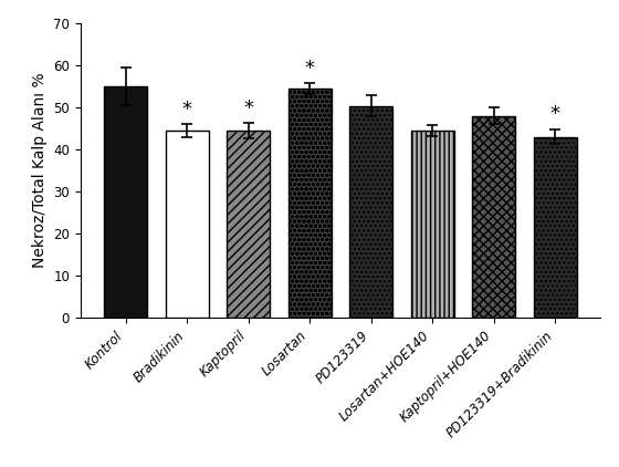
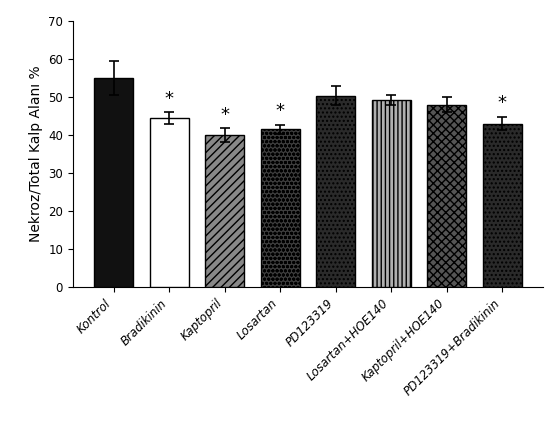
Kaptopril: 44.5 -> 40.0
Losartan: 54.5 -> 41.5
Losartan+HOE140: 44.5 -> 49.2
